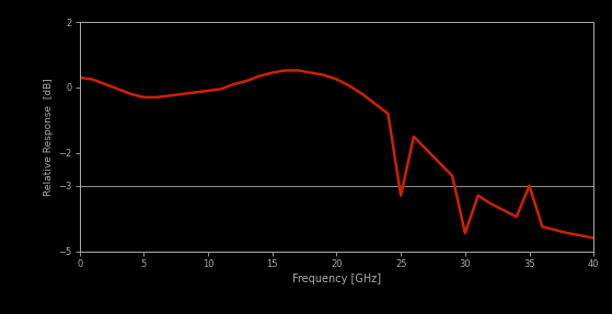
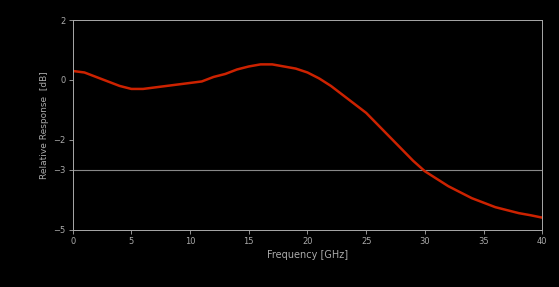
25: -3.30 -> -1.10
30: -4.45 -> -3.05
35: -3.00 -> -4.10
